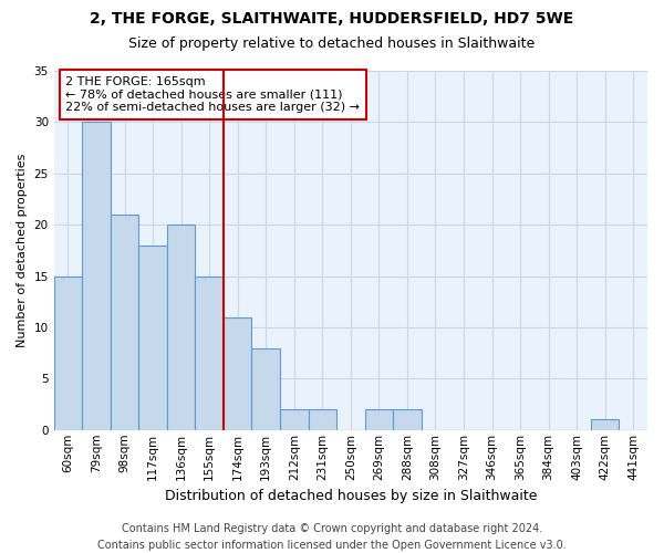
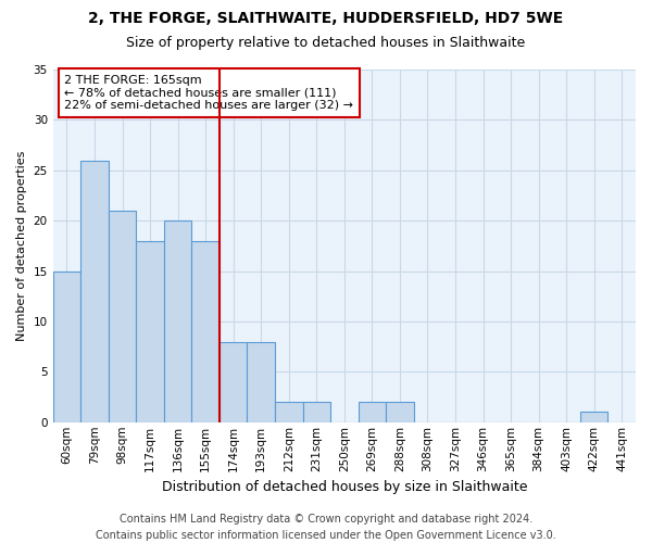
79sqm: 30 -> 26
155sqm: 15 -> 18
174sqm: 11 -> 8
